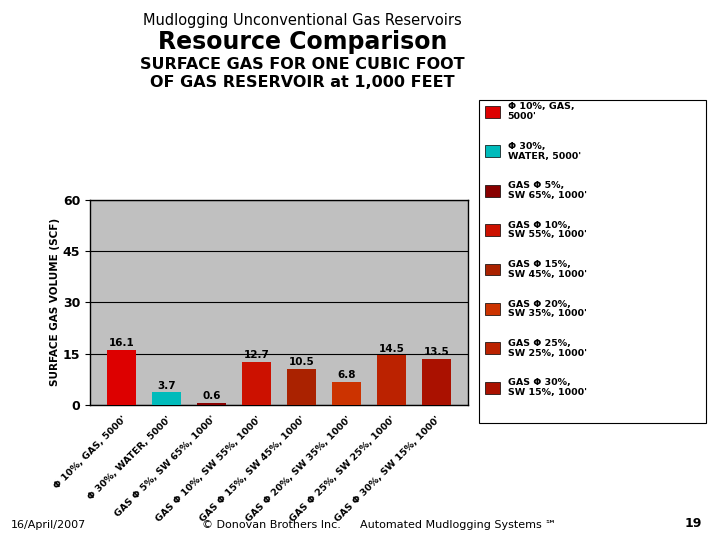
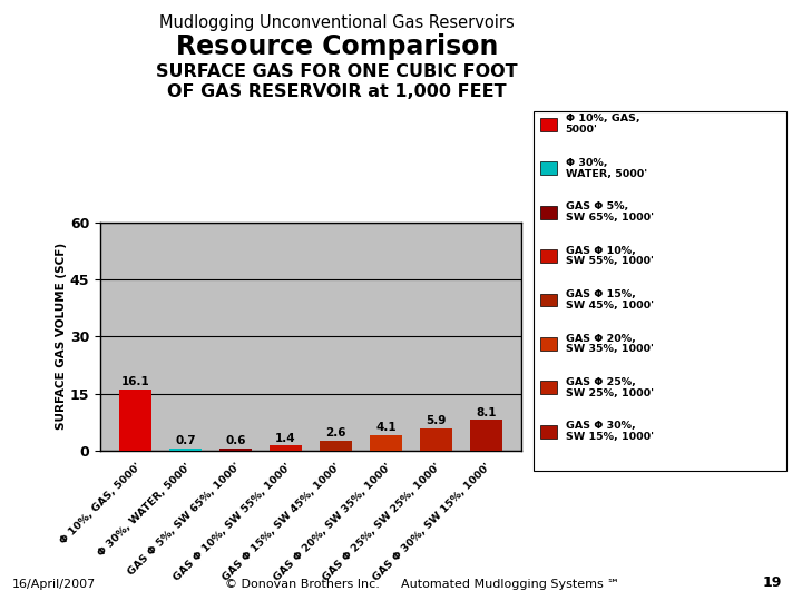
Φ 30%, WATER, 5000': 3.7 -> 0.7
GAS Φ 10%, SW 55%, 1000': 12.7 -> 1.4
GAS Φ 15%, SW 45%, 1000': 10.5 -> 2.6
GAS Φ 20%, SW 35%, 1000': 6.8 -> 4.1
GAS Φ 25%, SW 25%, 1000': 14.5 -> 5.9
GAS Φ 30%, SW 15%, 1000': 13.5 -> 8.1
